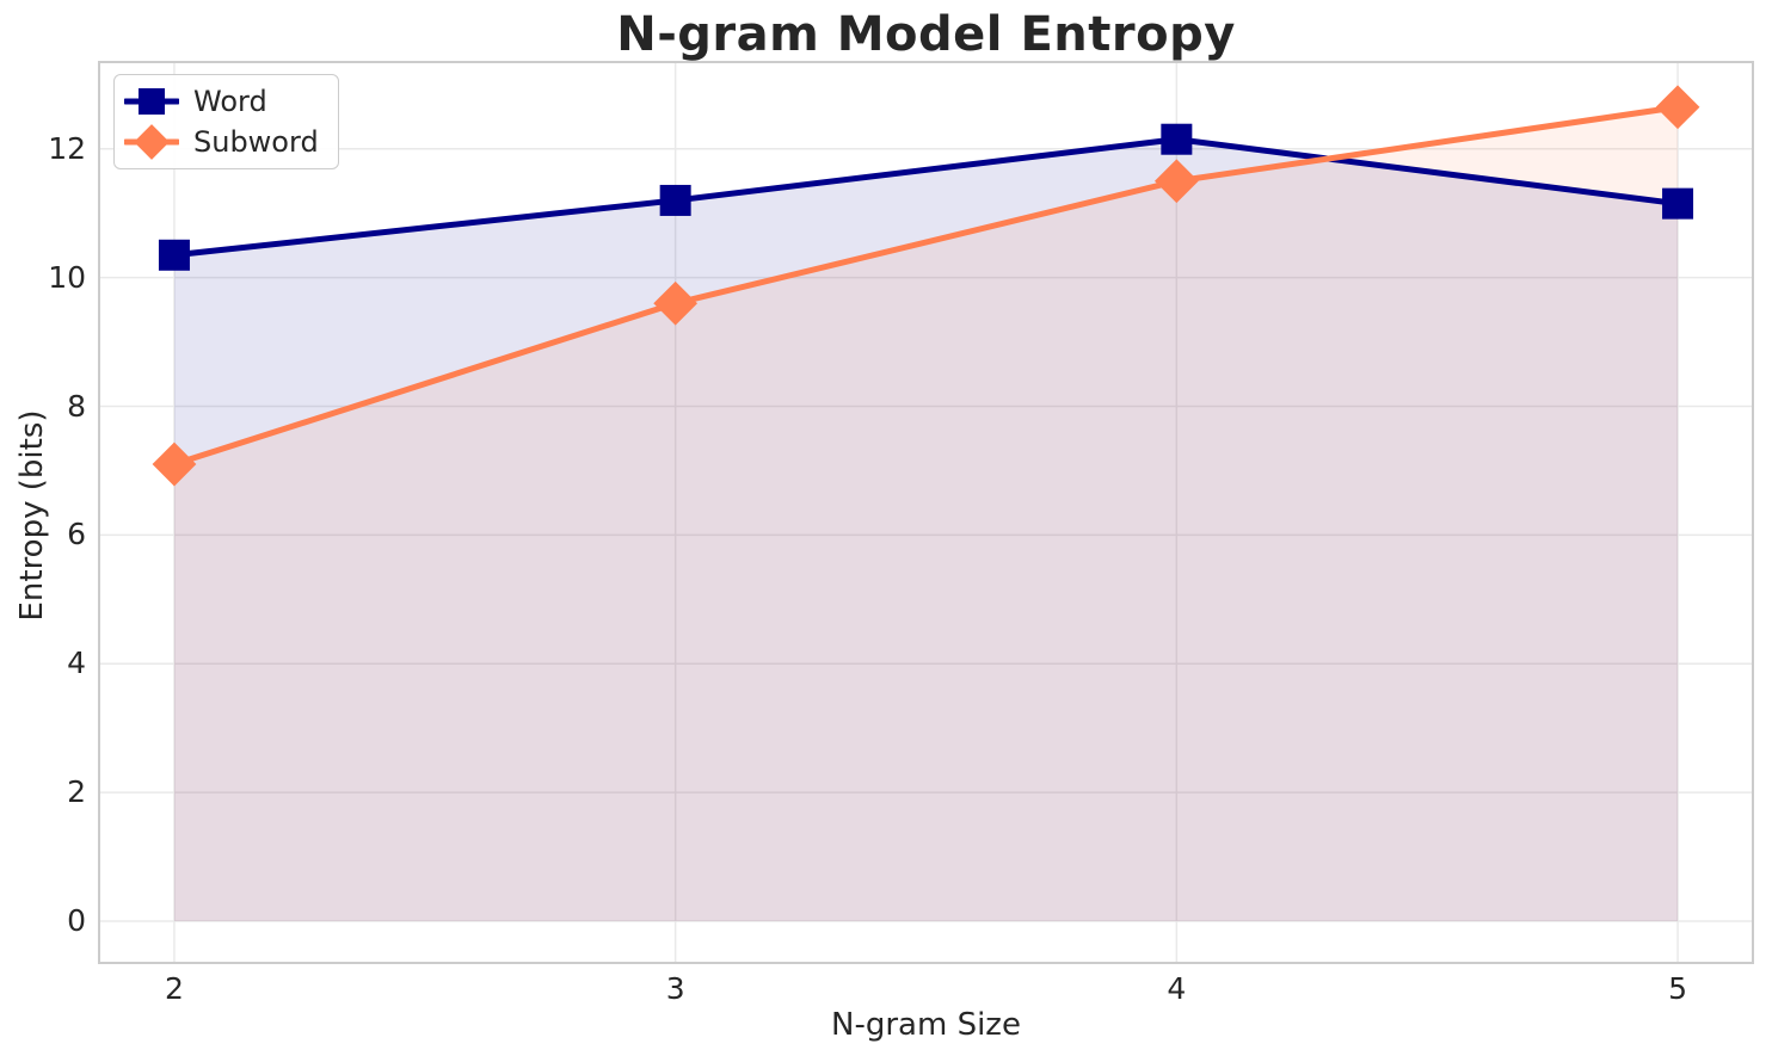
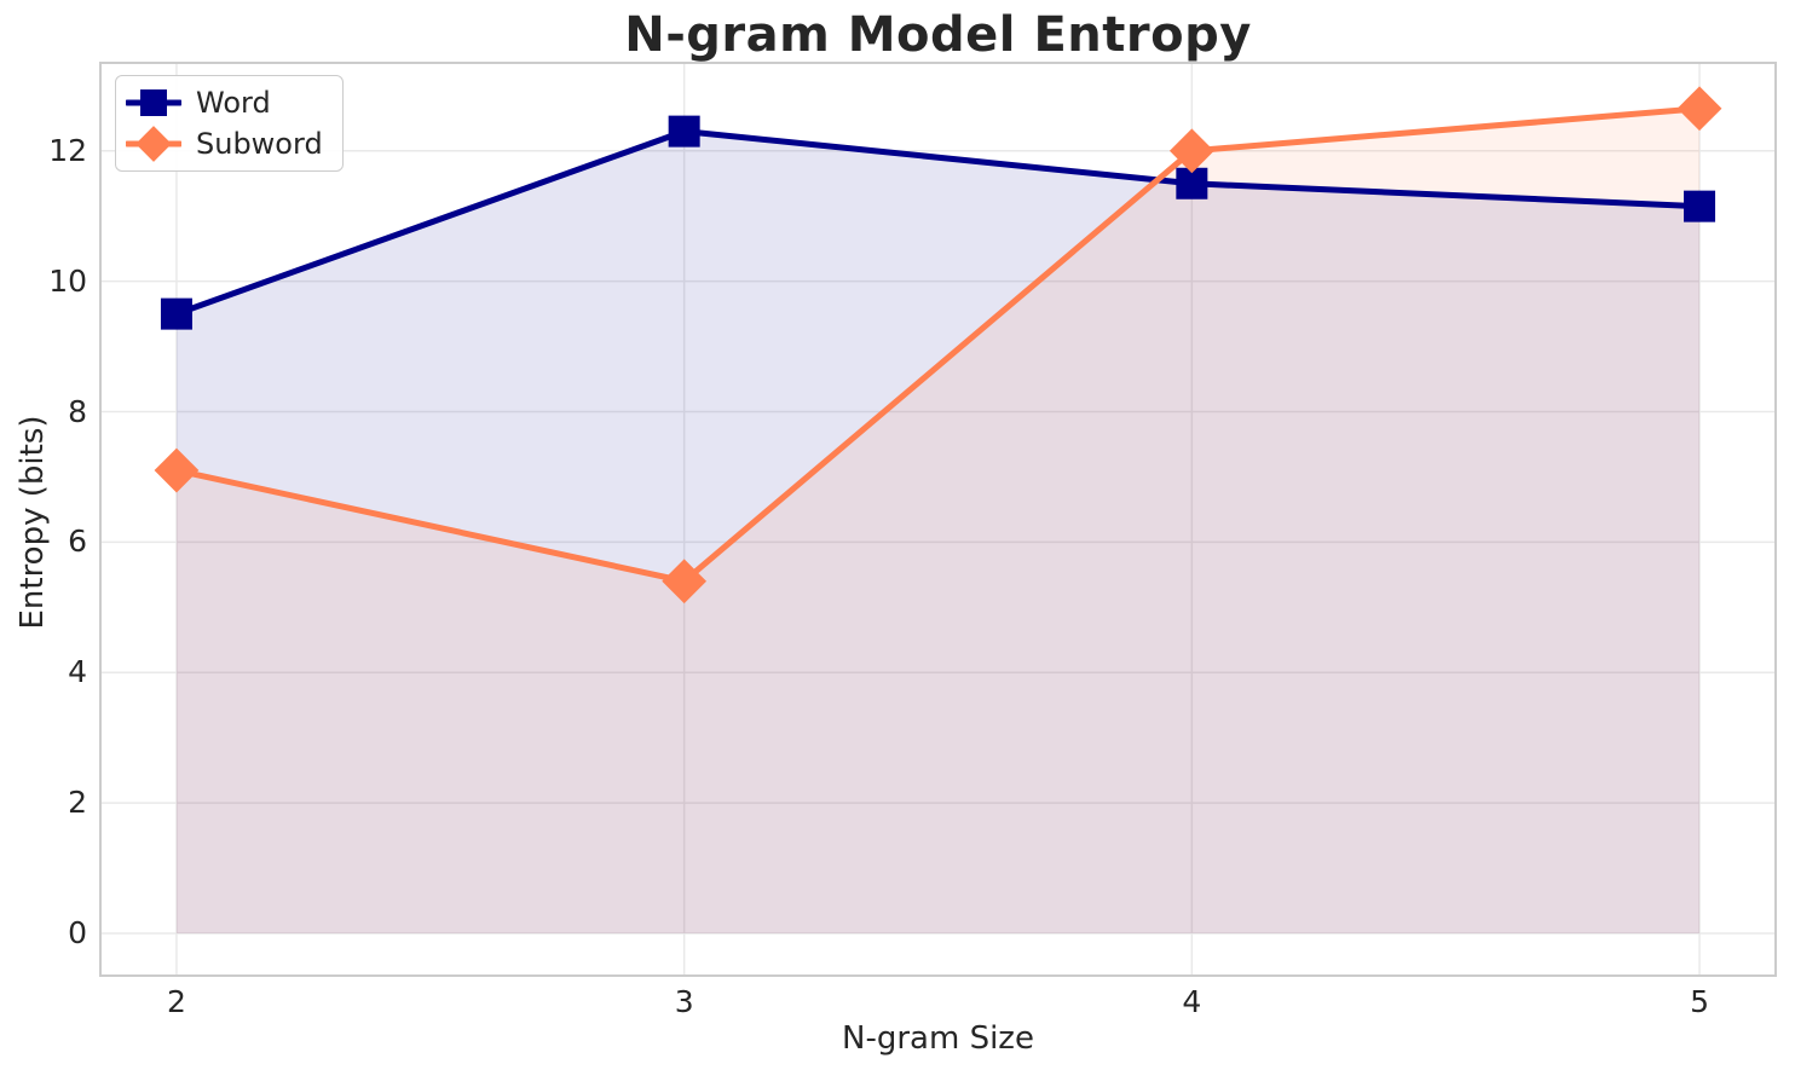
Word/2: 10.3 -> 9.5
Word/3: 11.2 -> 12.3
Subword/3: 9.6 -> 5.4
Word/4: 12.2 -> 11.5
Subword/4: 11.5 -> 12.0
